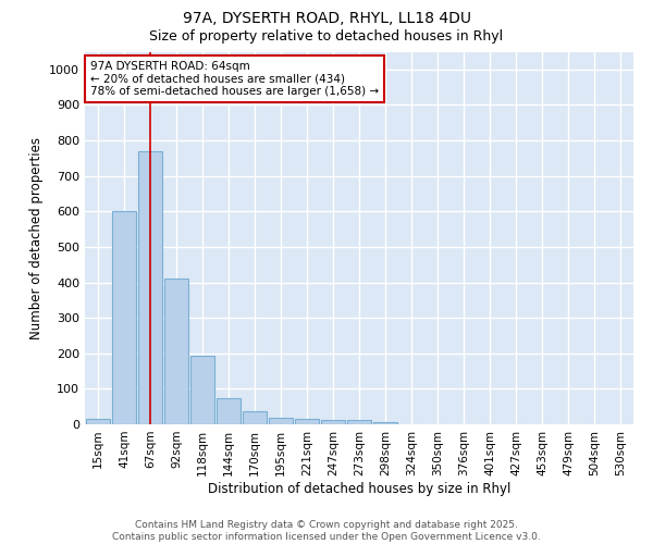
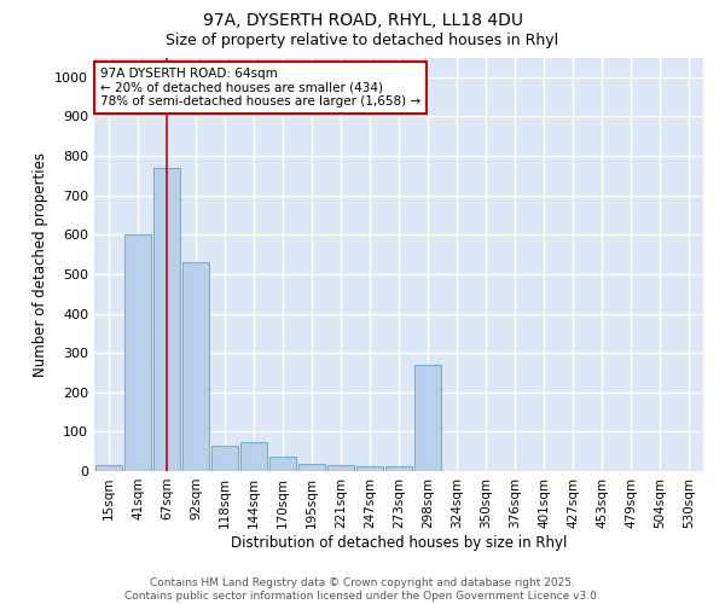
92sqm: 410 -> 530
118sqm: 193 -> 65
298sqm: 6 -> 270
